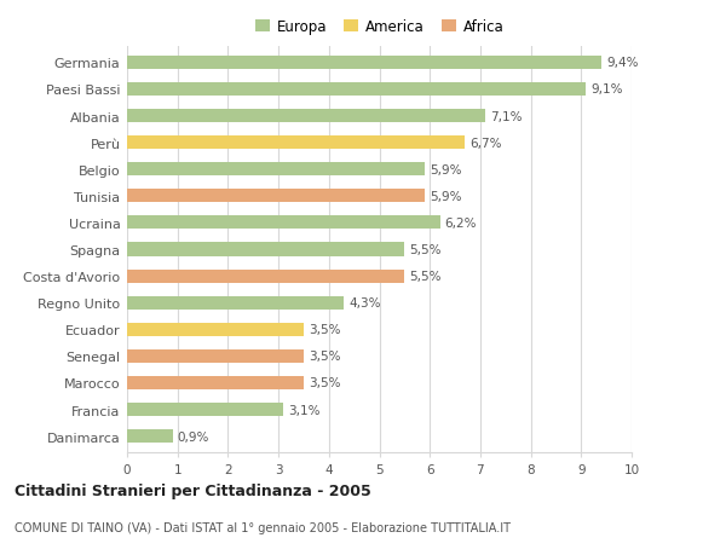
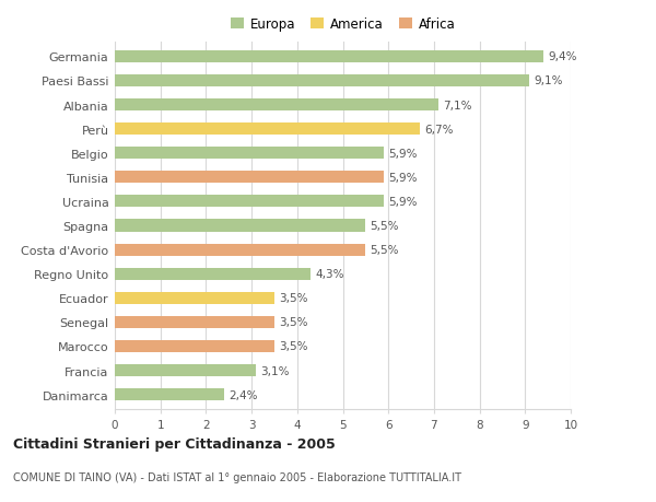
Ucraina: 6,2% -> 5,9%
Danimarca: 0,9% -> 2,4%
